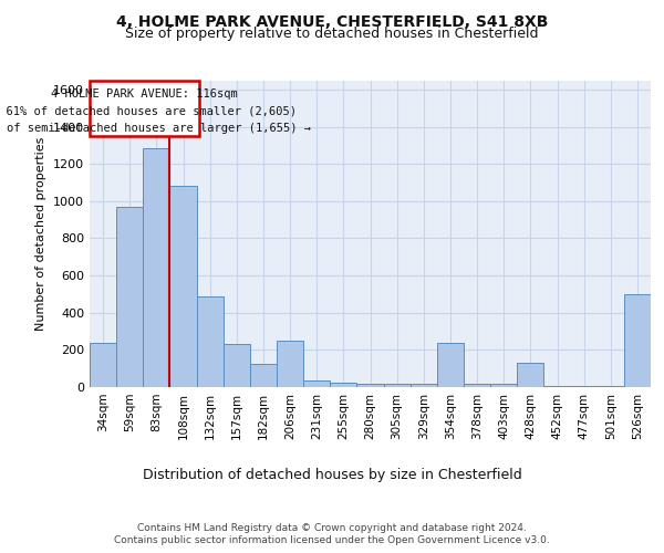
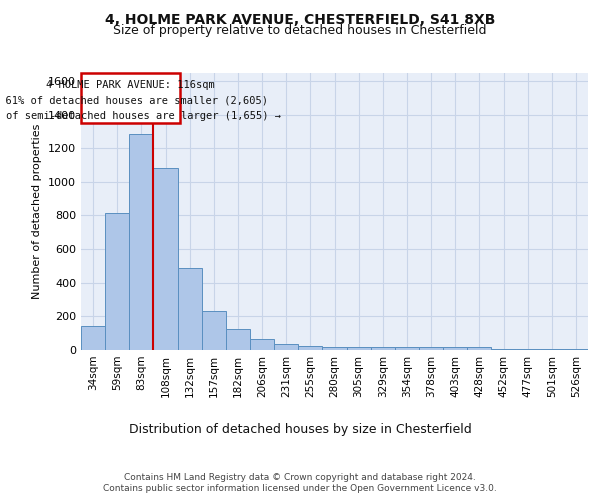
34sqm: 240 -> 140
59sqm: 970 -> 820
206sqm: 250 -> 60
354sqm: 240 -> 20
428sqm: 130 -> 20
526sqm: 500 -> 0
